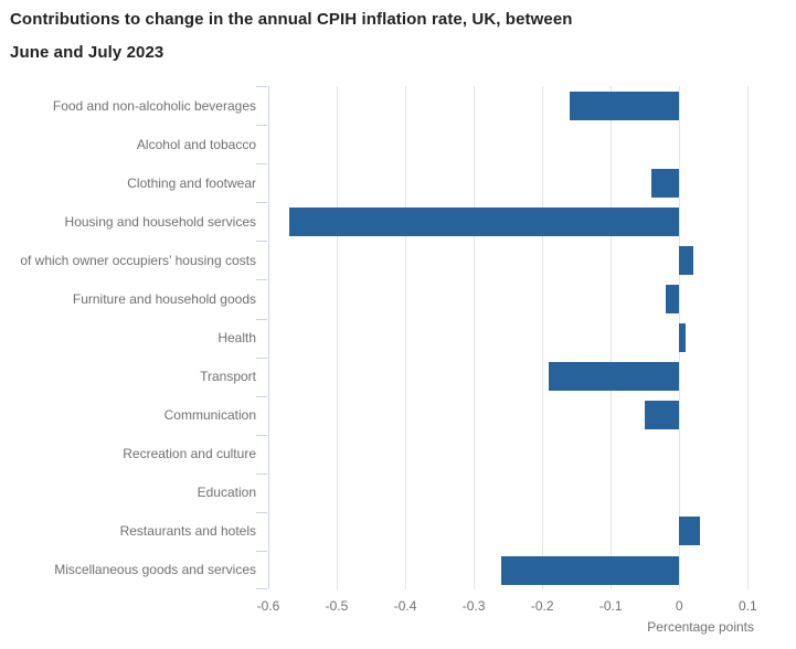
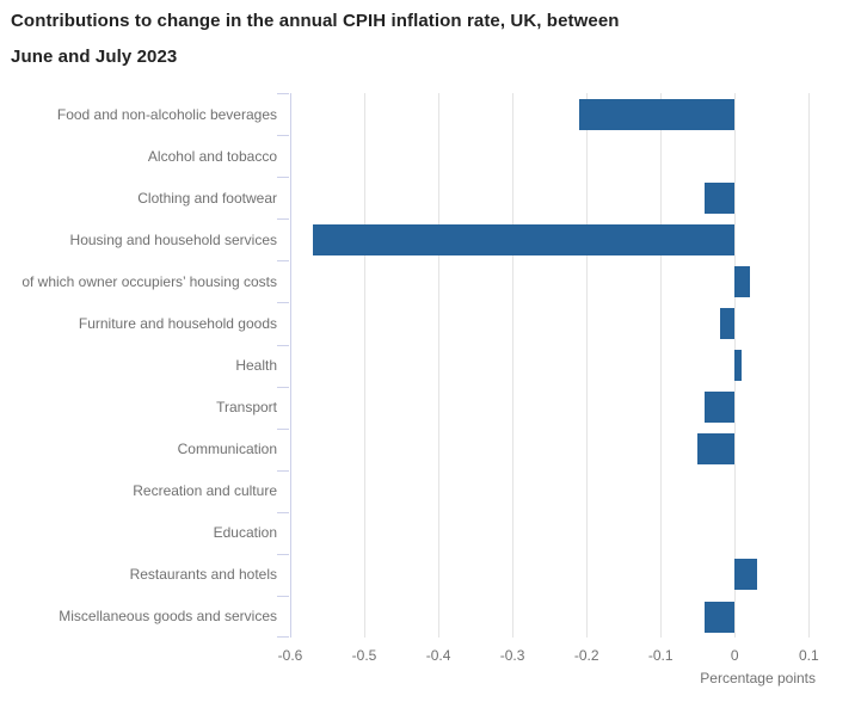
Food and non-alcoholic beverages: -0.16 -> -0.21
Transport: -0.19 -> -0.04
Miscellaneous goods and services: -0.26 -> -0.04
